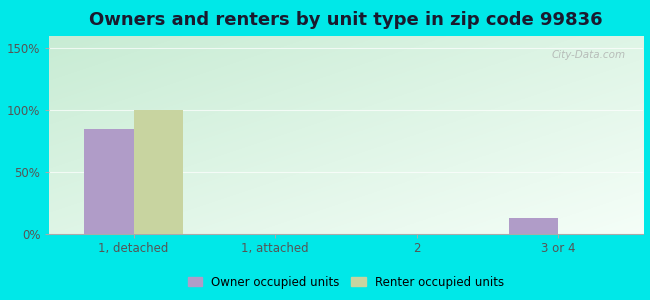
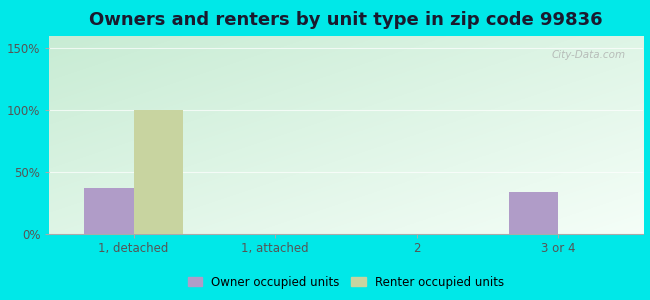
Owner occupied units/1, detached: 85% -> 37%
Owner occupied units/3 or 4: 13% -> 34%
